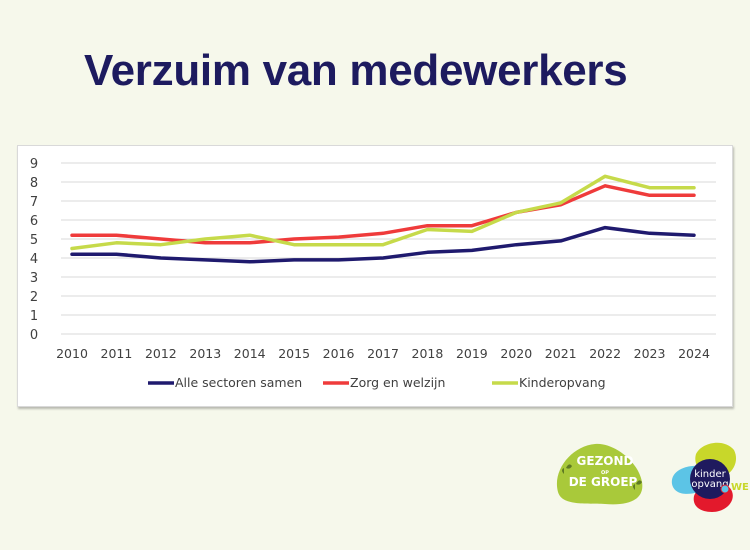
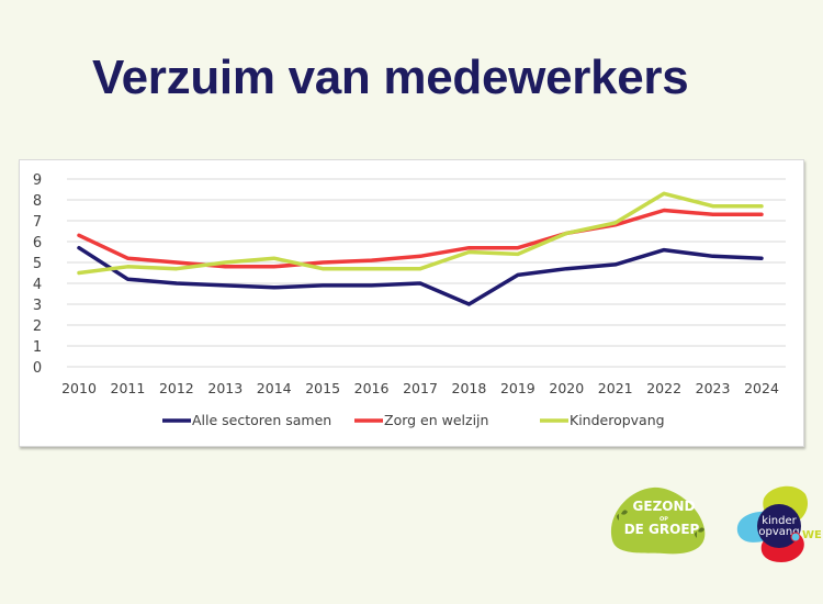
Alle sectoren samen/2010: 4.2 -> 5.7
Zorg en welzijn/2010: 5.2 -> 6.3
Alle sectoren samen/2018: 4.3 -> 3.0
Zorg en welzijn/2022: 7.8 -> 7.5
